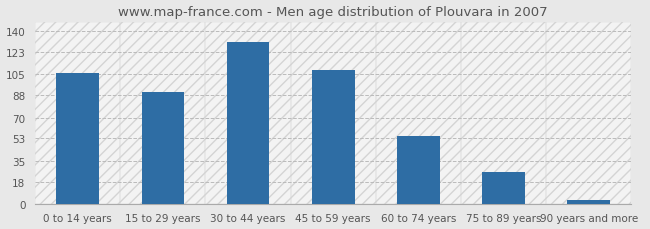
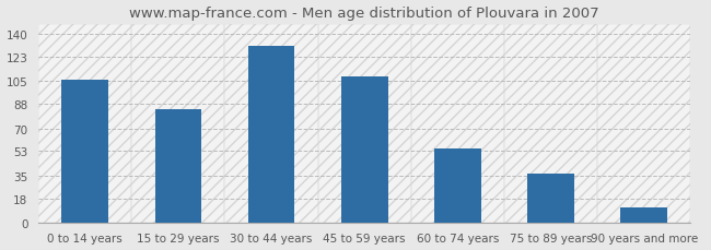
15 to 29 years: 91 -> 84
75 to 89 years: 26 -> 36
90 years and more: 3 -> 11
